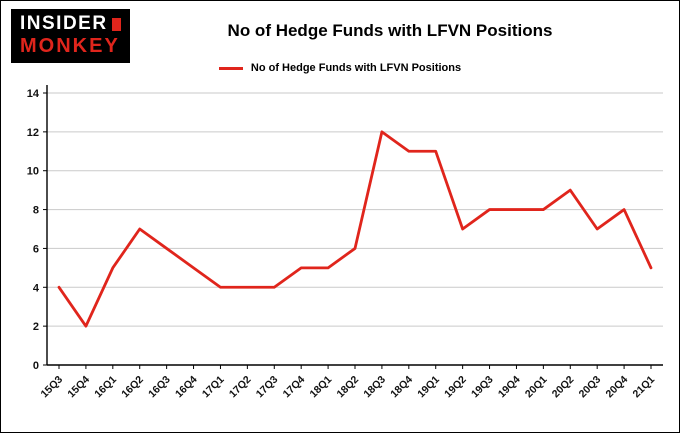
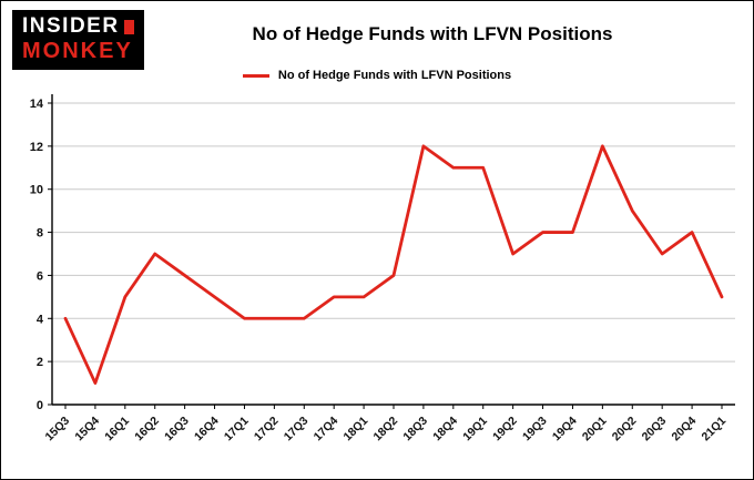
15Q4: 2 -> 1
20Q1: 8 -> 12
